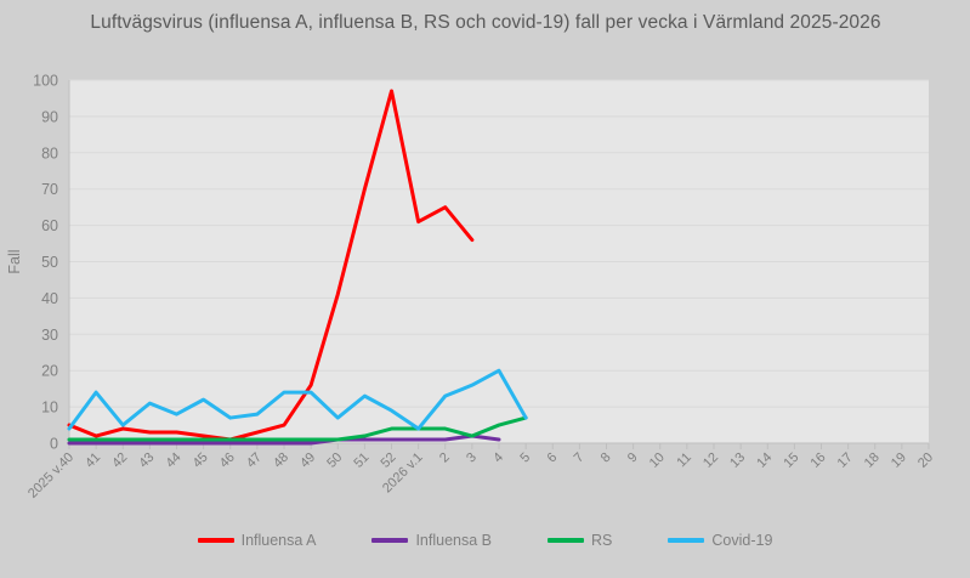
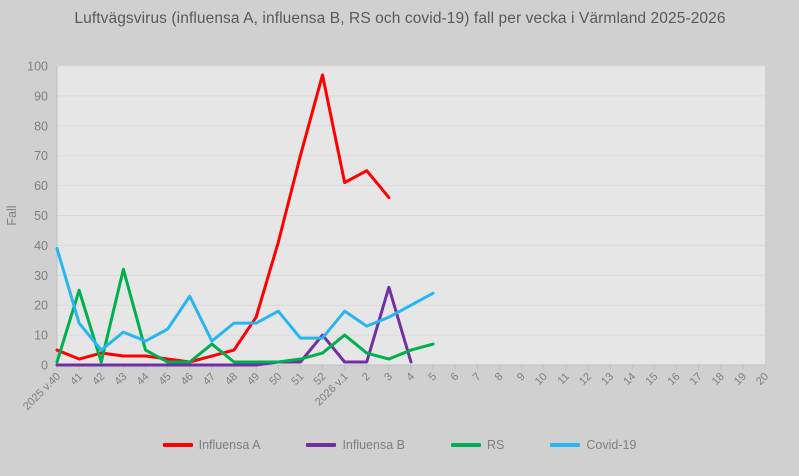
Covid-19/2025 v.40: 4 -> 39
RS/41: 1 -> 25
RS/43: 1 -> 32
RS/44: 1 -> 5
Covid-19/46: 7 -> 23
RS/47: 1 -> 7
Covid-19/50: 7 -> 18
Covid-19/51: 13 -> 9
Influensa B/52: 1 -> 10
RS/2026 v.1: 4 -> 10
Covid-19/2026 v.1: 4 -> 18
Influensa B/3: 2 -> 26
Covid-19/5: 7 -> 24
